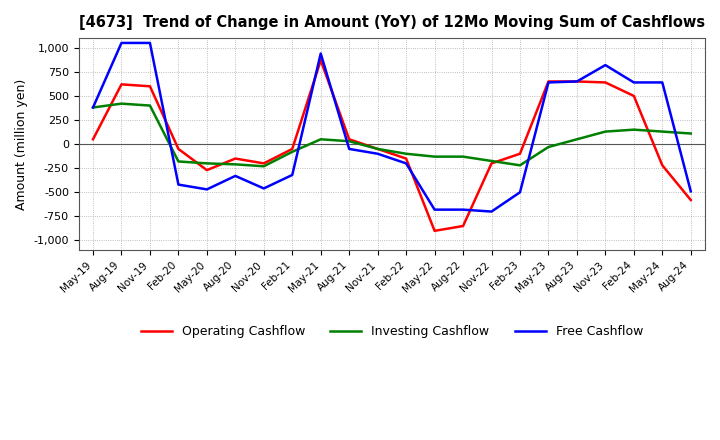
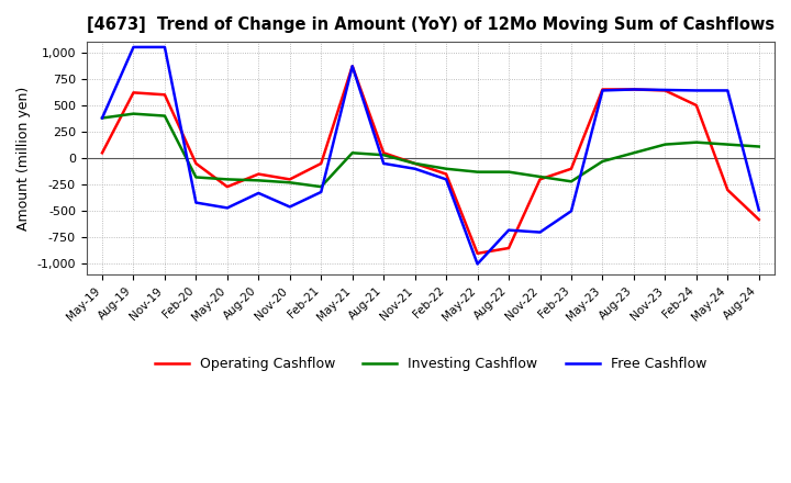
Investing Cashflow/Feb-21: -80 -> -270
Free Cashflow/May-21: 940 -> 870
Free Cashflow/May-22: -680 -> -1,000
Free Cashflow/Nov-23: 820 -> 640
Operating Cashflow/May-24: -220 -> -300
